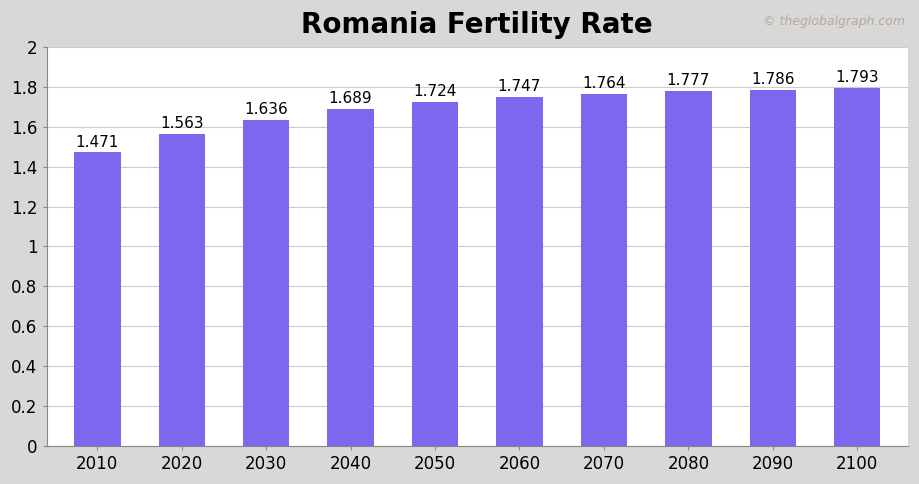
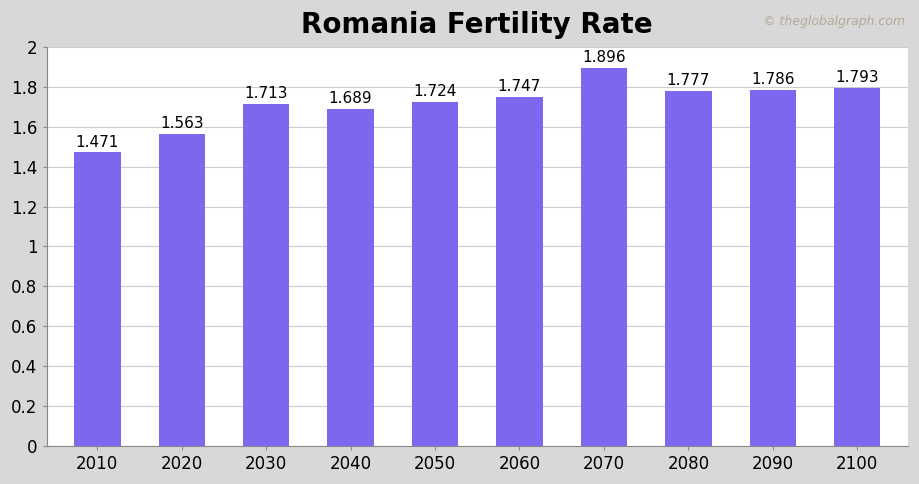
2030: 1.636 -> 1.713
2070: 1.764 -> 1.896
